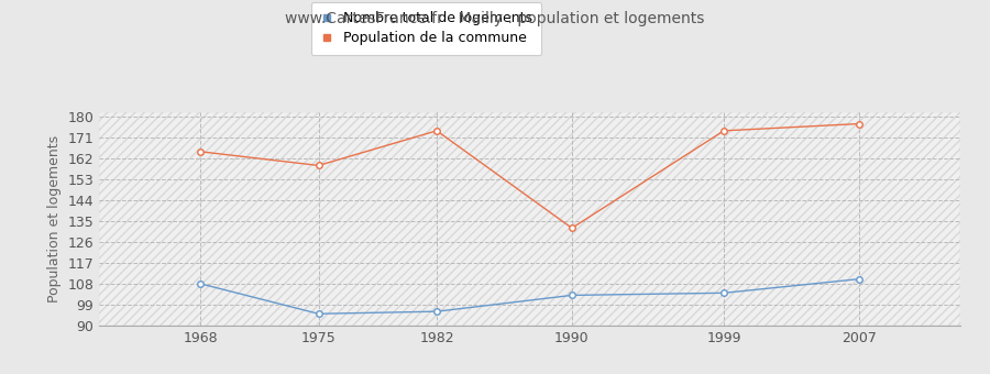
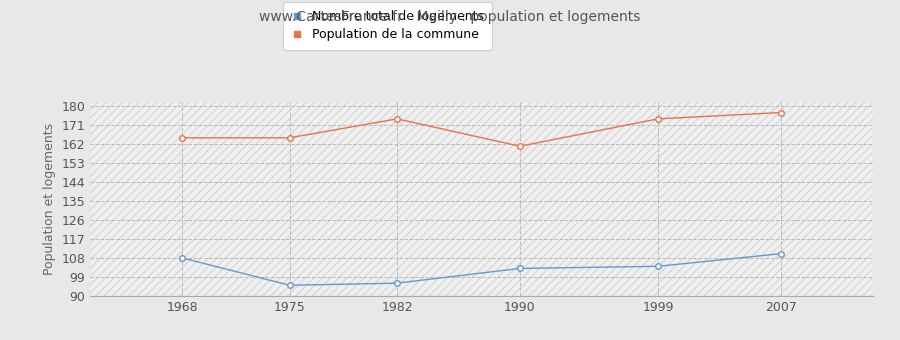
Population de la commune/1975: 159 -> 165
Population de la commune/1990: 132 -> 161
